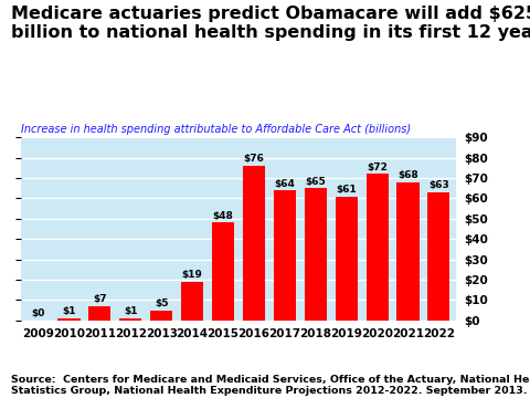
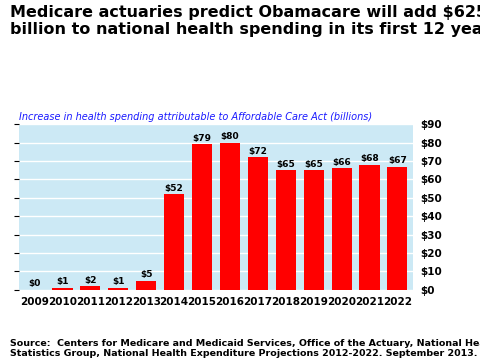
2011: $7 -> $2
2014: $19 -> $52
2015: $48 -> $79
2016: $76 -> $80
2017: $64 -> $72
2019: $61 -> $65
2020: $72 -> $66
2022: $63 -> $67
